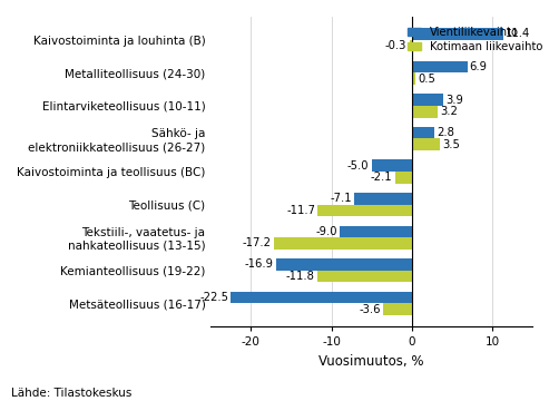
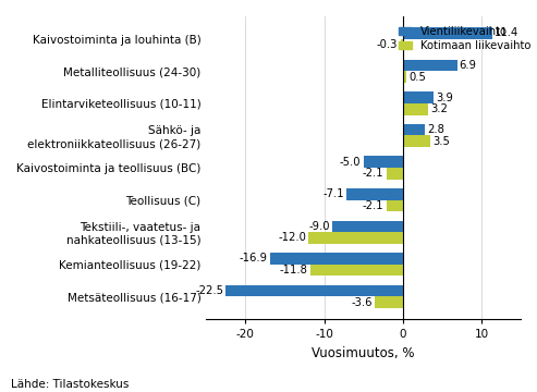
Kotimaan liikevaihto/Teollisuus (C): -11.7 -> -2.1
Kotimaan liikevaihto/Tekstiili-, vaatetus- ja nahkateollisuus (13-15): -17.2 -> -12.0
